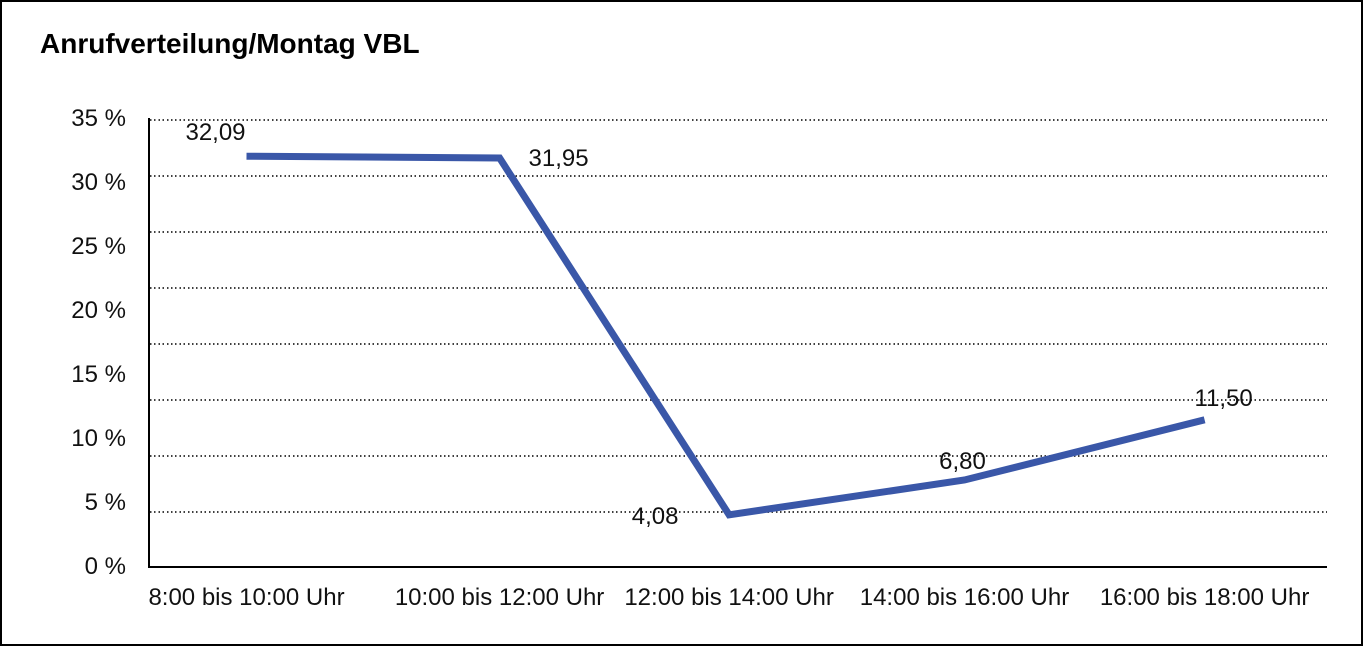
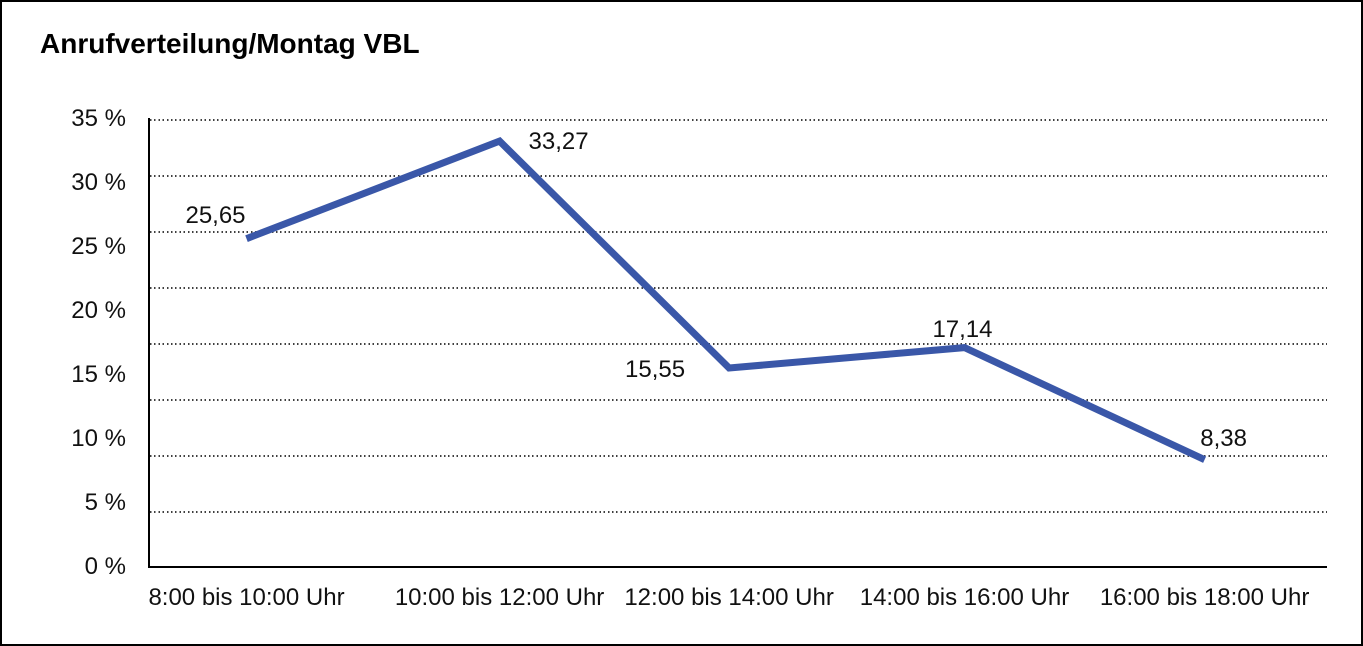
8:00 bis 10:00 Uhr: 32,09 -> 25,65
10:00 bis 12:00 Uhr: 31,95 -> 33,27
12:00 bis 14:00 Uhr: 4,08 -> 15,55
14:00 bis 16:00 Uhr: 6,80 -> 17,14
16:00 bis 18:00 Uhr: 11,50 -> 8,38
